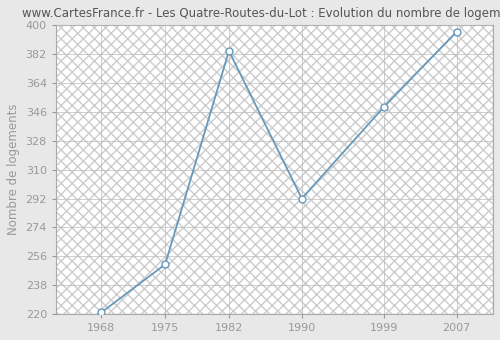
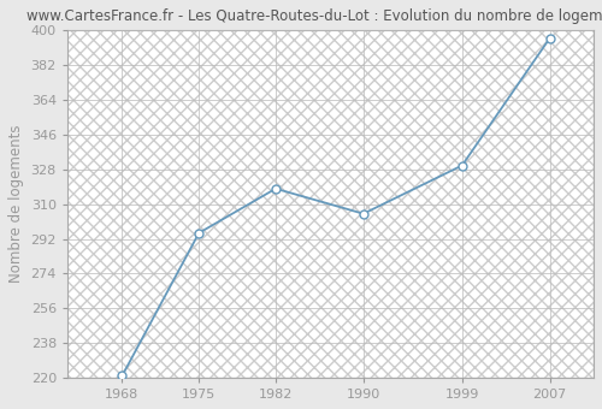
1975: 251 -> 295
1982: 384 -> 318
1990: 292 -> 305
1999: 349 -> 330
